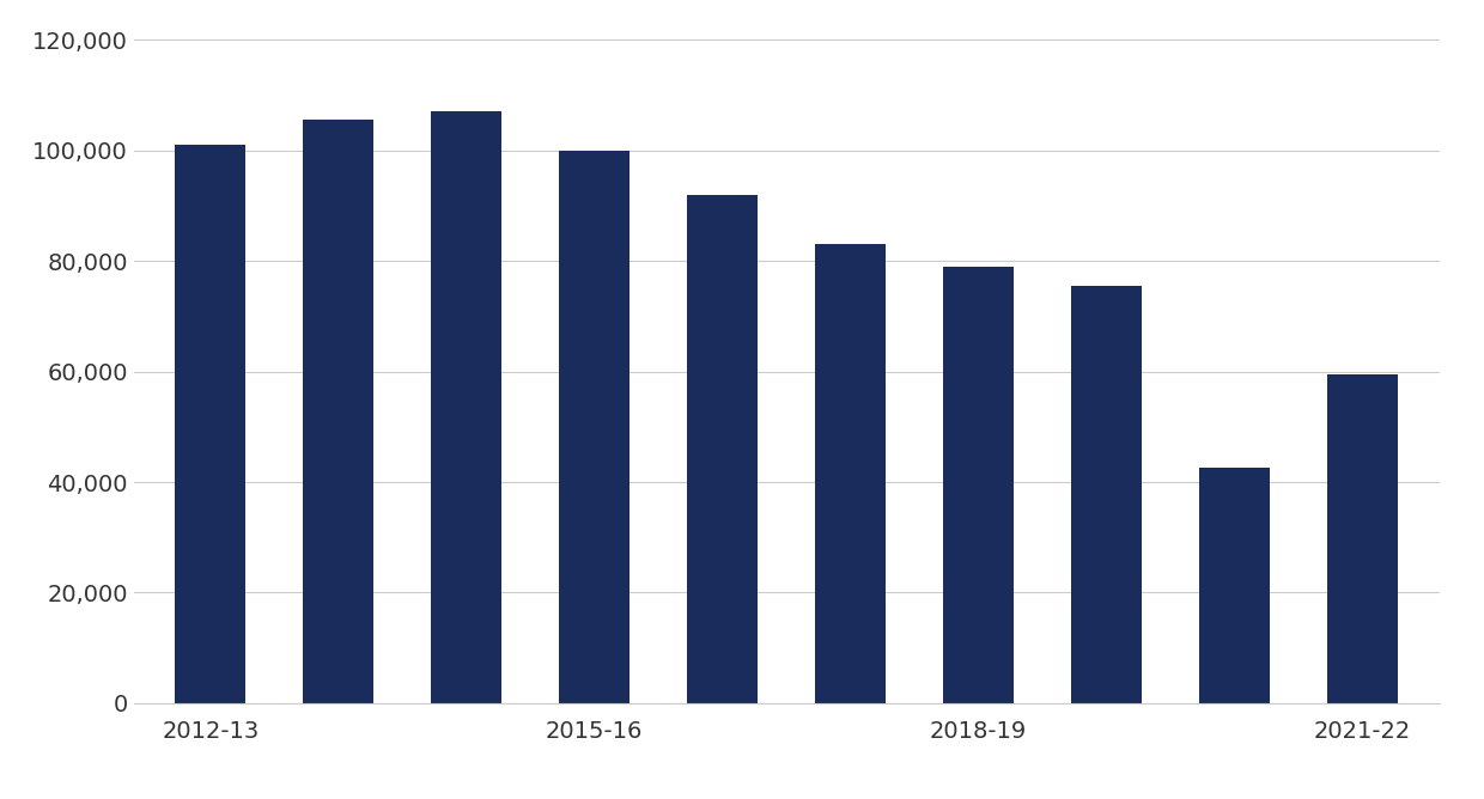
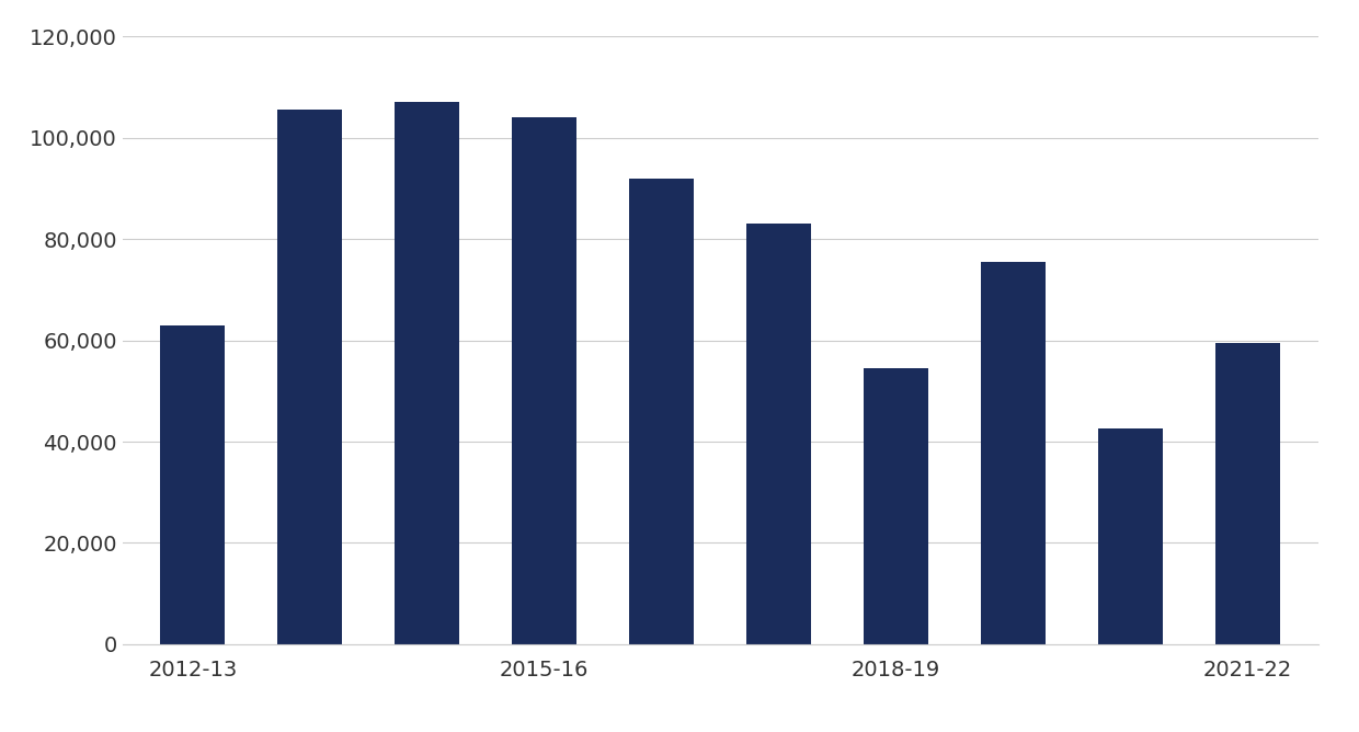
2012-13: 101,000 -> 63,000
2015-16: 100,000 -> 104,000
2018-19: 79,000 -> 54,500
